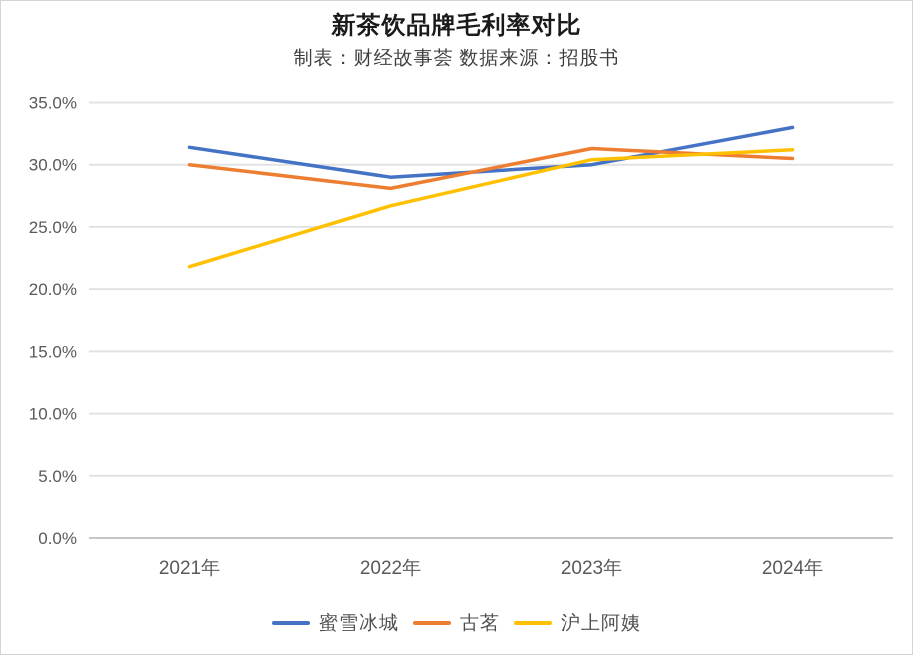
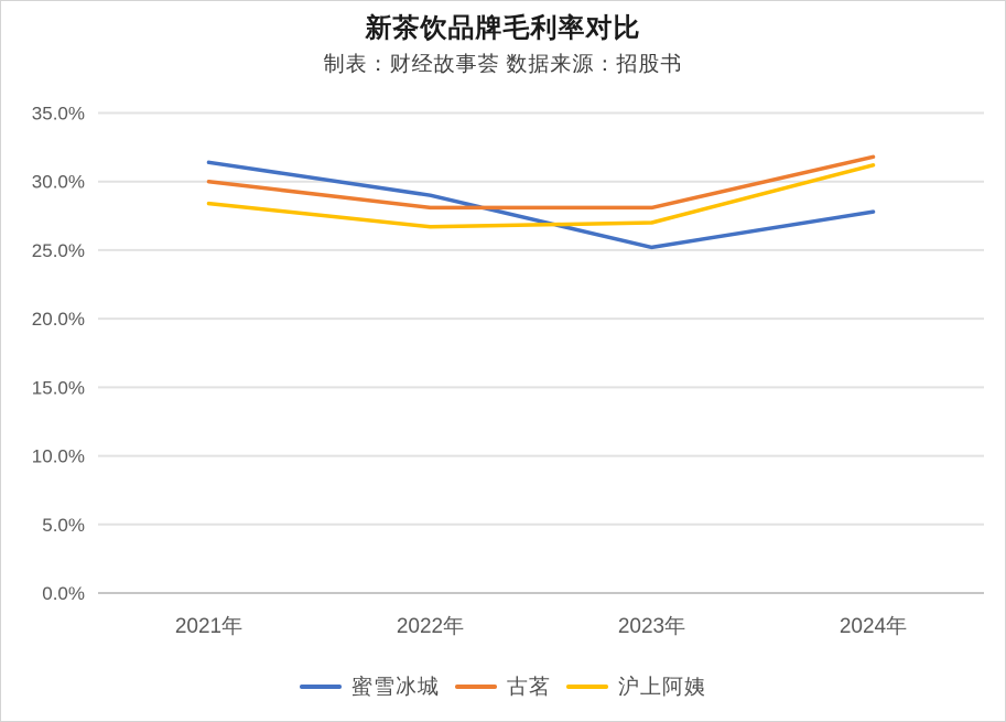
沪上阿姨/2021年: 21.8% -> 28.4%
蜜雪冰城/2023年: 30.0% -> 25.2%
古茗/2023年: 31.3% -> 28.1%
沪上阿姨/2023年: 30.4% -> 27.0%
蜜雪冰城/2024年: 33.0% -> 27.8%
古茗/2024年: 30.5% -> 31.8%
